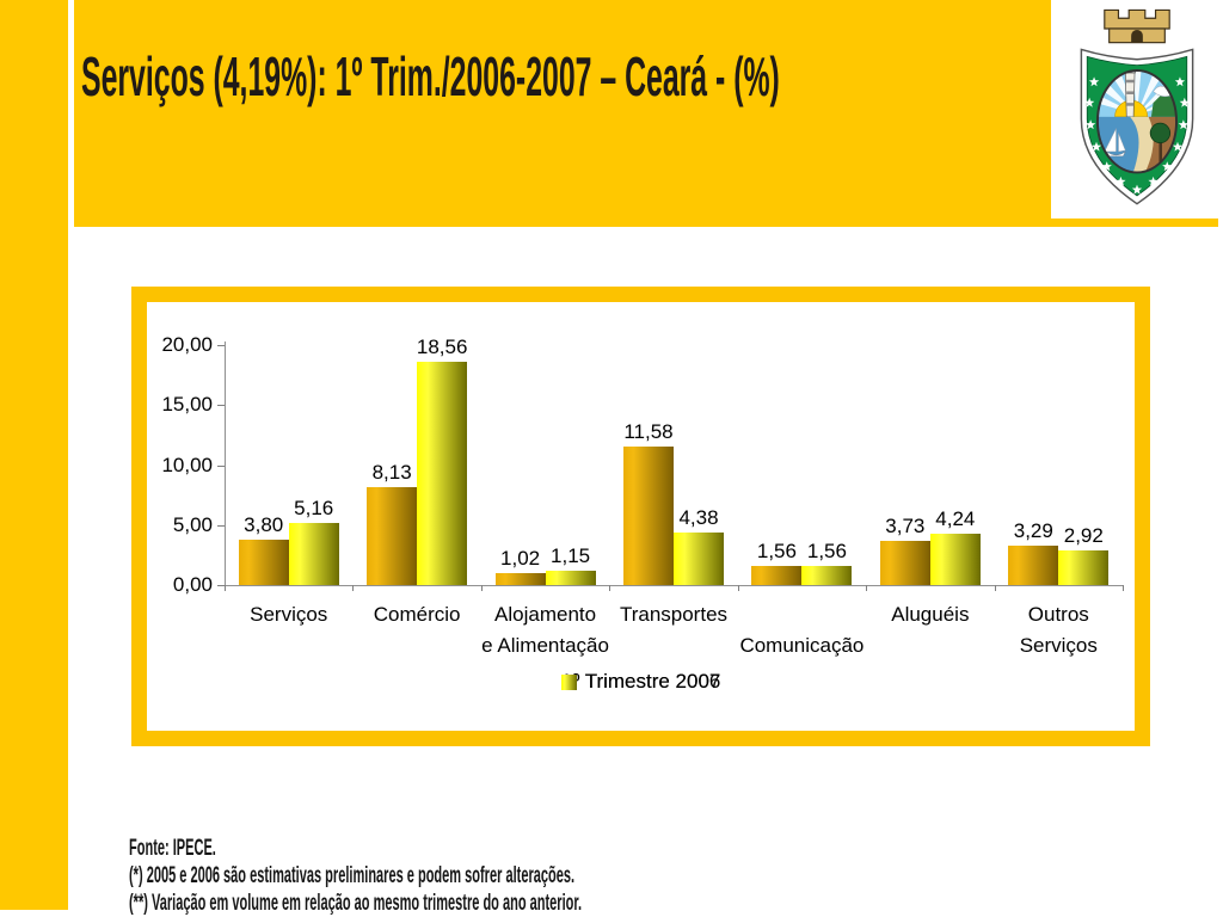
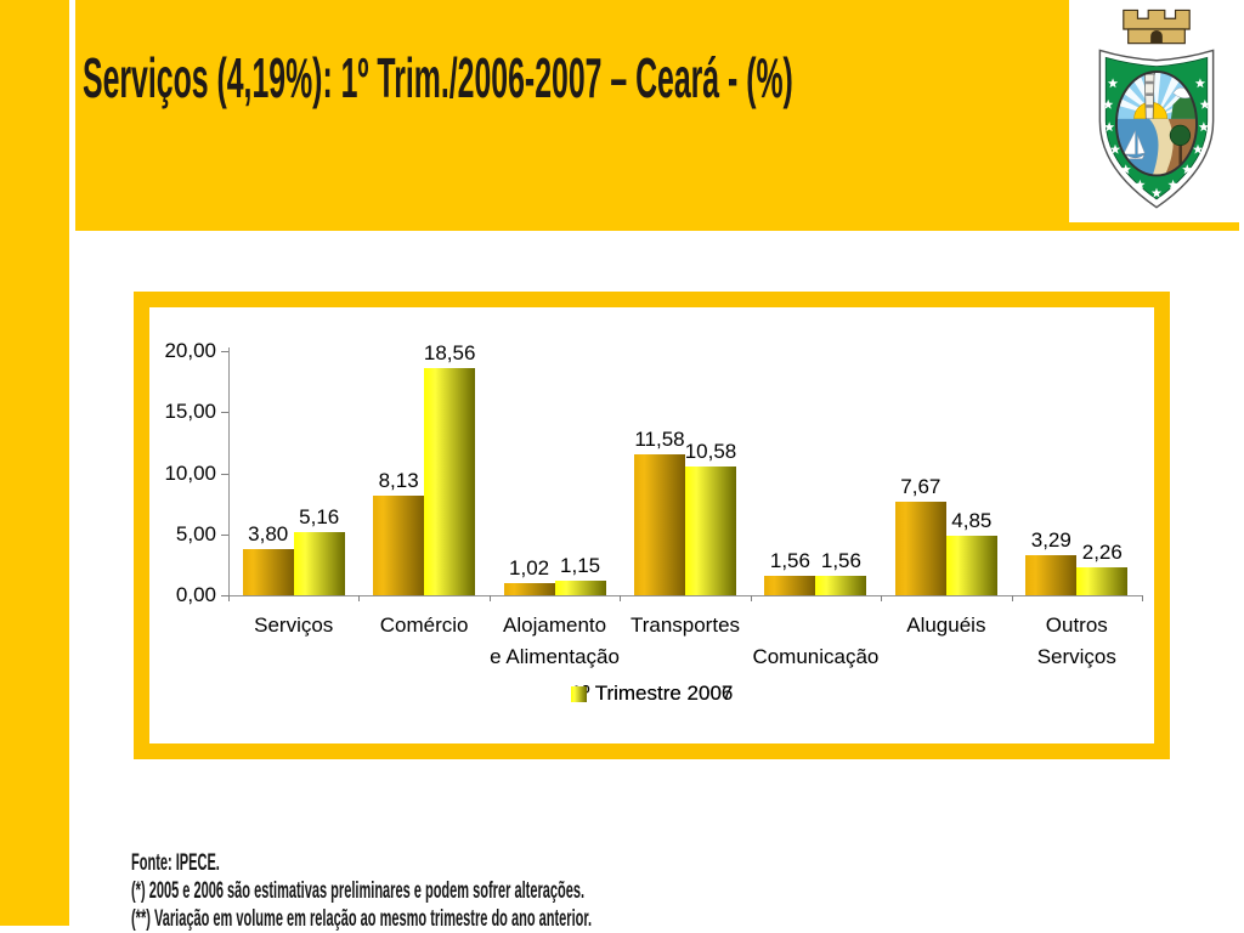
1º Trimestre 2007/Transportes: 4,38 -> 10,58
1º Trimestre 2006/Aluguéis: 3,73 -> 7,67
1º Trimestre 2007/Aluguéis: 4,24 -> 4,85
1º Trimestre 2007/Outros Serviços: 2,92 -> 2,26
